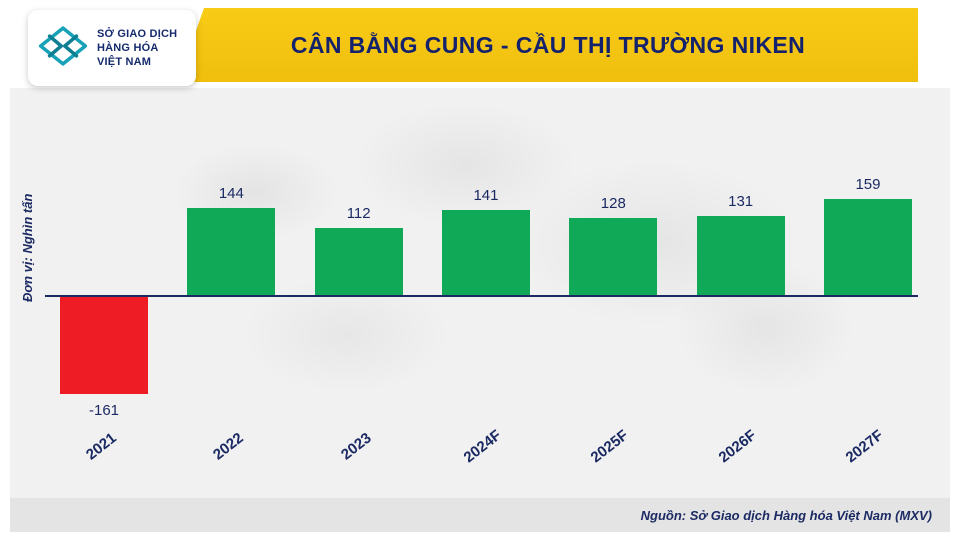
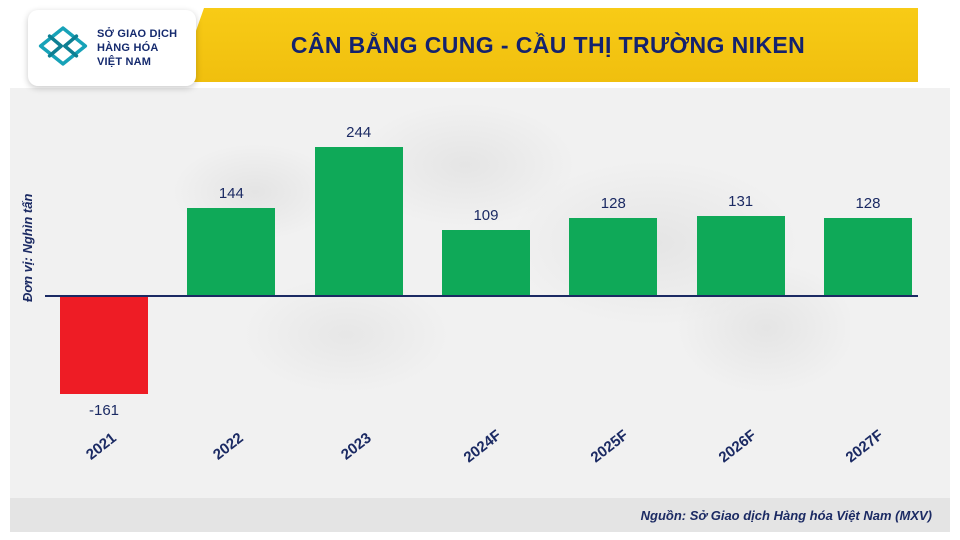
2023: 112 -> 244
2024F: 141 -> 109
2027F: 159 -> 128
